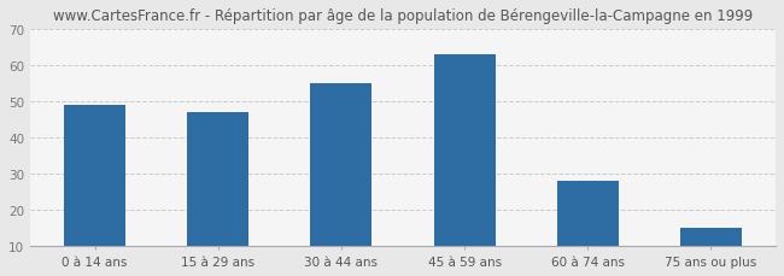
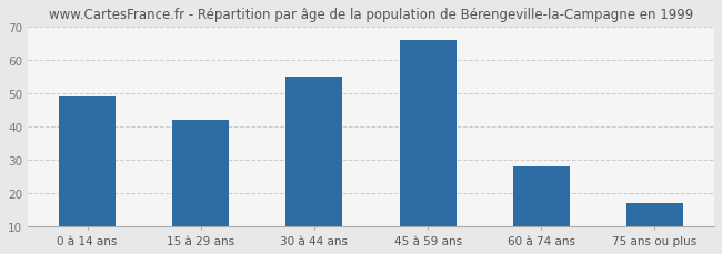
15 à 29 ans: 47 -> 42
45 à 59 ans: 63 -> 66
75 ans ou plus: 15 -> 17
